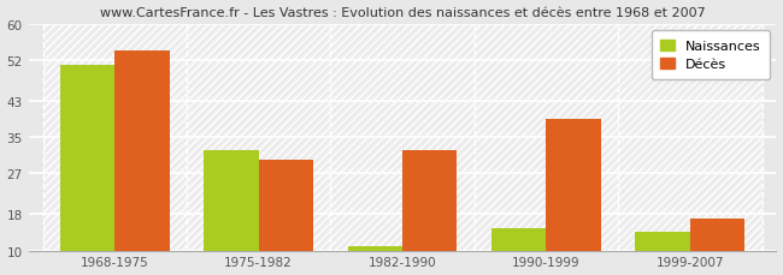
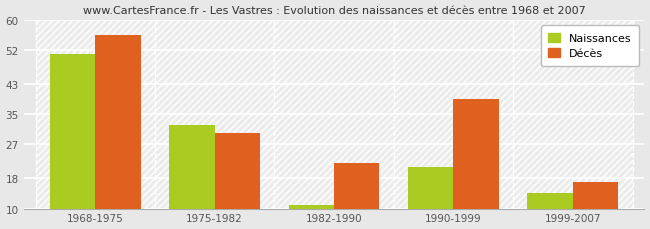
Décès/1968-1975: 54 -> 56
Décès/1982-1990: 32 -> 22
Naissances/1990-1999: 15 -> 21
